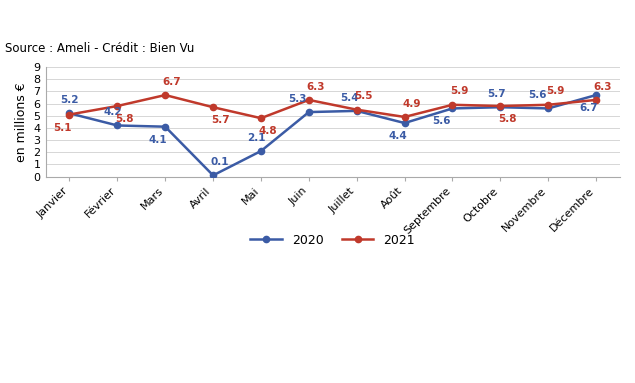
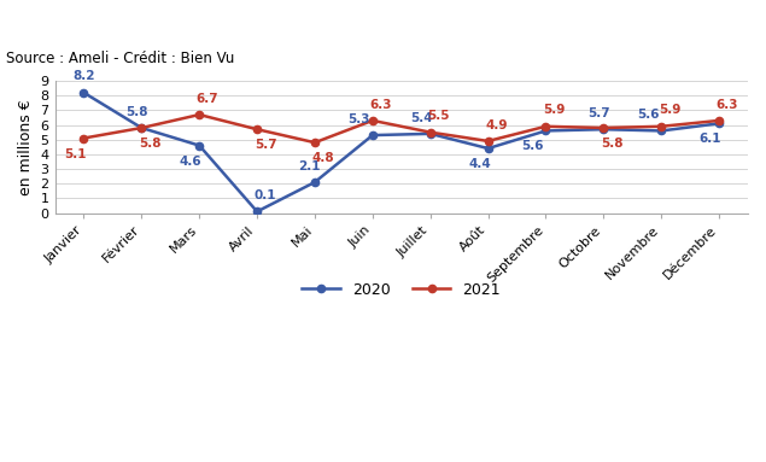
2020/Janvier: 5.2 -> 8.2
2020/Février: 4.2 -> 5.8
2020/Mars: 4.1 -> 4.6
2020/Décembre: 6.7 -> 6.1
